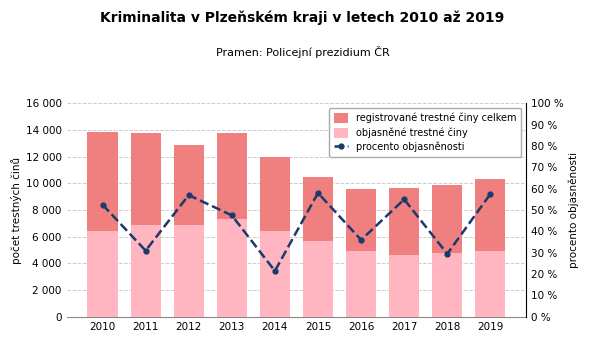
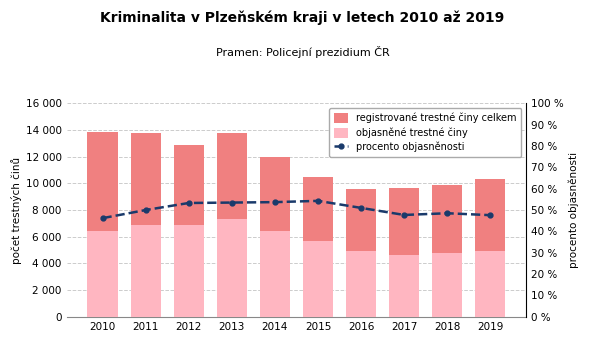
procento objasněnosti/2010: 52.5 % -> 46.2 %
procento objasněnosti/2011: 31.0 % -> 50.0 %
procento objasněnosti/2012: 57.0 % -> 53.3 %
procento objasněnosti/2013: 47.5 % -> 53.5 %
procento objasněnosti/2014: 21.5 % -> 53.7 %
procento objasněnosti/2015: 58.0 % -> 54.3 %
procento objasněnosti/2016: 36.0 % -> 51.0 %
procento objasněnosti/2017: 55.0 % -> 47.7 %
procento objasněnosti/2018: 29.5 % -> 48.5 %
procento objasněnosti/2019: 57.5 % -> 47.6 %
